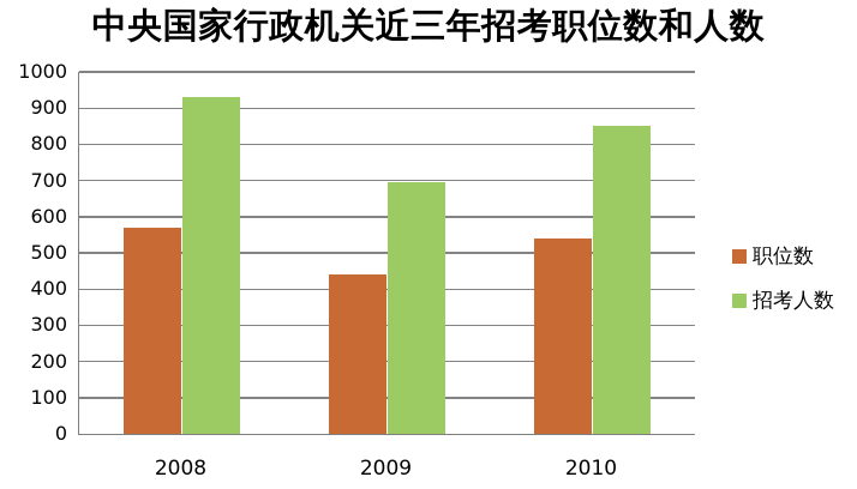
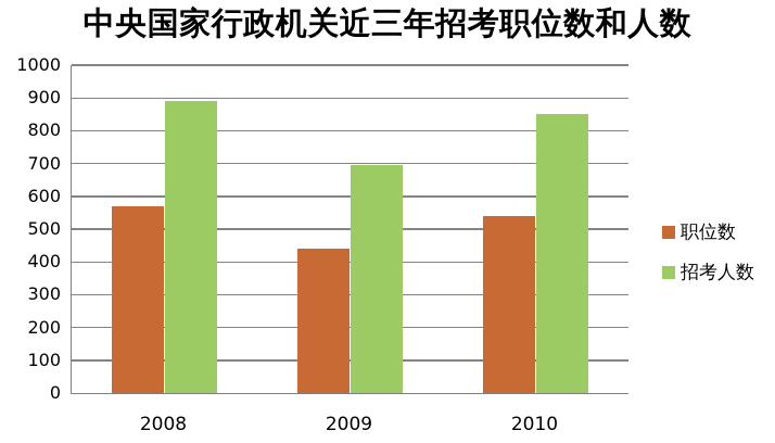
招考人数/2008: 930 -> 890
